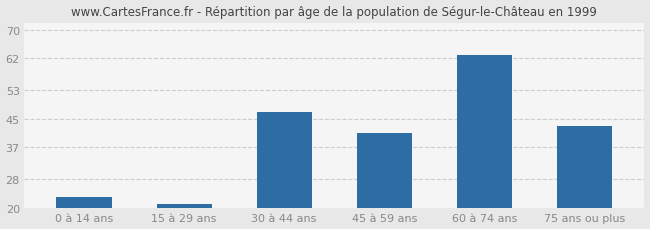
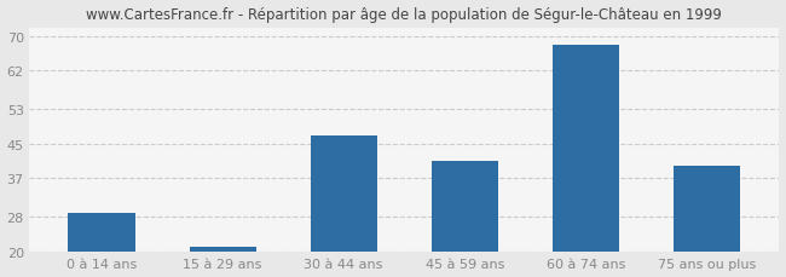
0 à 14 ans: 23 -> 29
60 à 74 ans: 63 -> 68
75 ans ou plus: 43 -> 40
